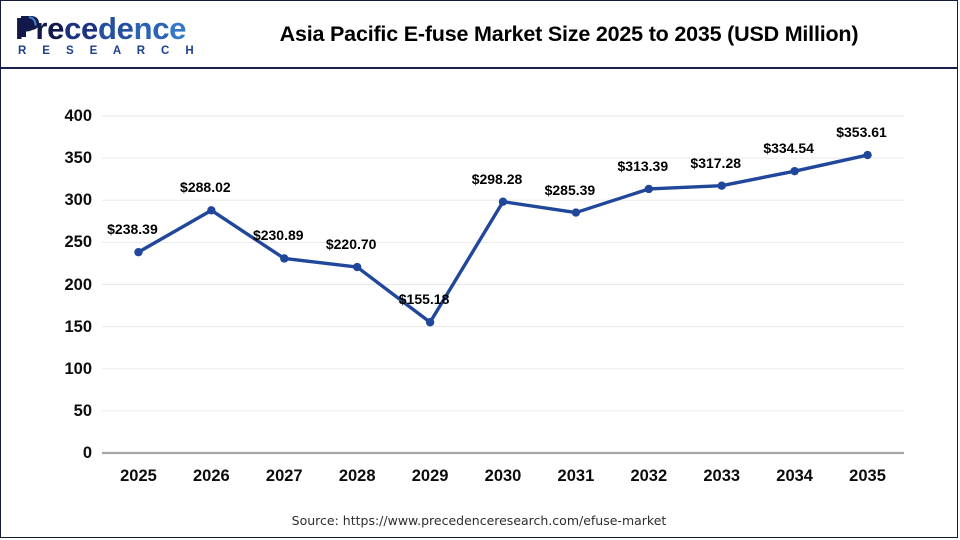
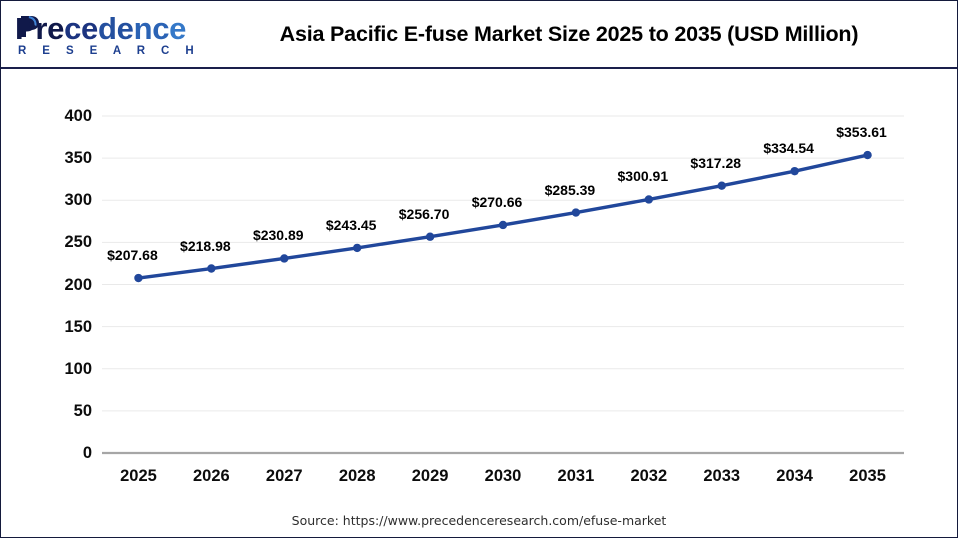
2025: $238.39 -> $207.68
2026: $288.02 -> $218.98
2028: $220.70 -> $243.45
2029: $155.18 -> $256.70
2030: $298.28 -> $270.66
2032: $313.39 -> $300.91
